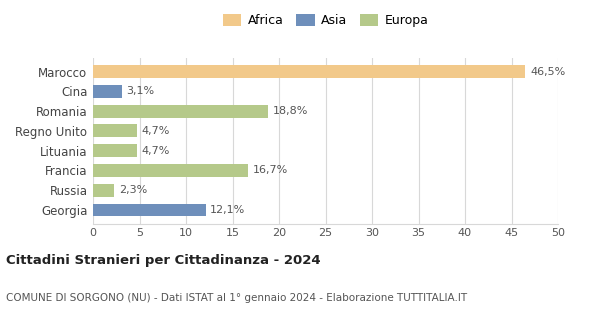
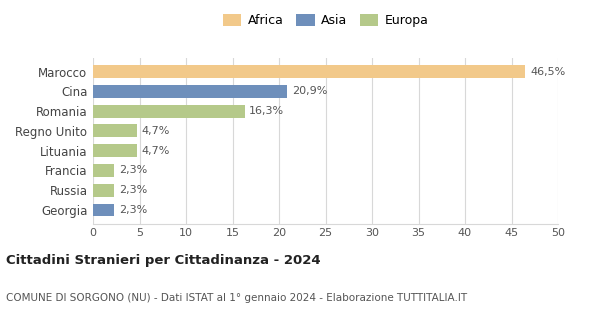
Cina: 3,1% -> 20,9%
Romania: 18,8% -> 16,3%
Francia: 16,7% -> 2,3%
Georgia: 12,1% -> 2,3%
